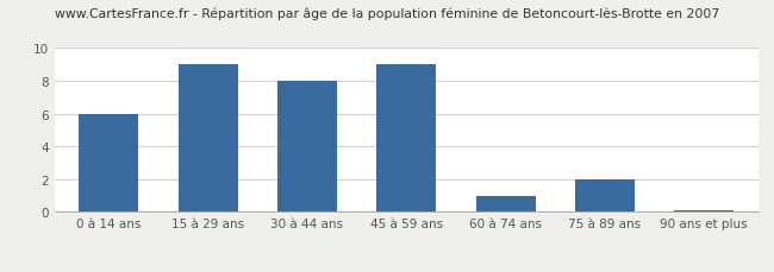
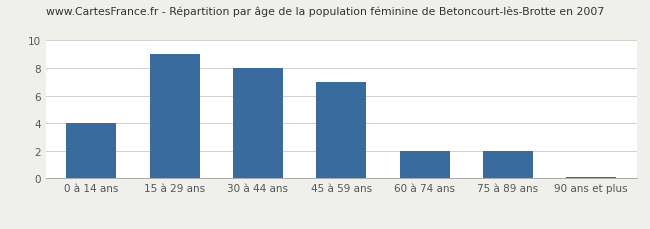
0 à 14 ans: 6.0 -> 4.0
45 à 59 ans: 9.0 -> 7.0
60 à 74 ans: 1.0 -> 2.0
